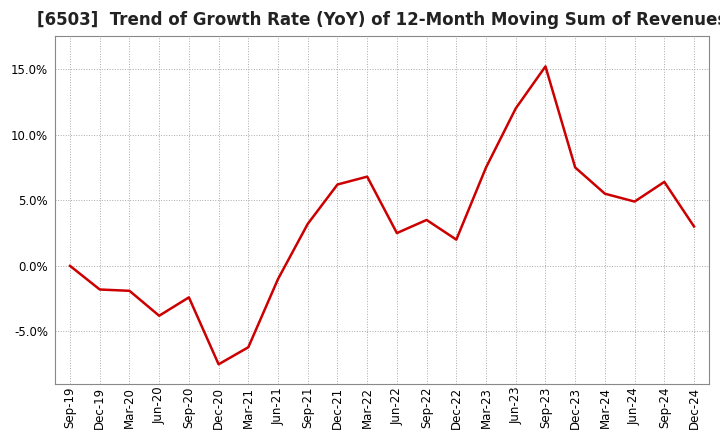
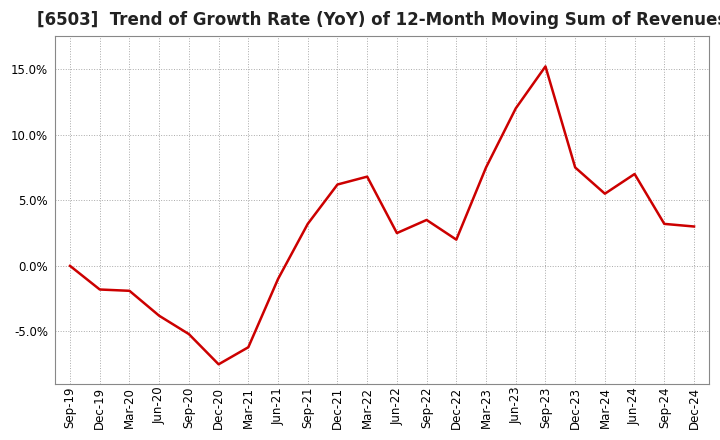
Sep-20: -2.4% -> -5.2%
Jun-24: 4.9% -> 7.0%
Sep-24: 6.4% -> 3.2%
